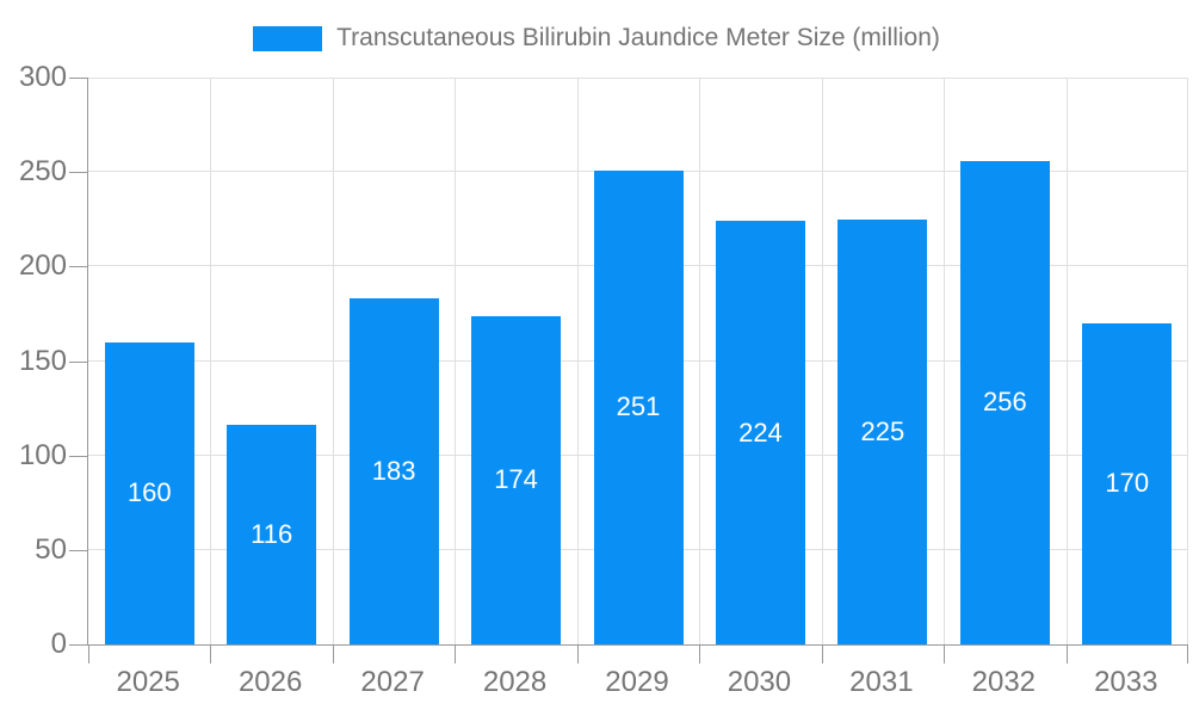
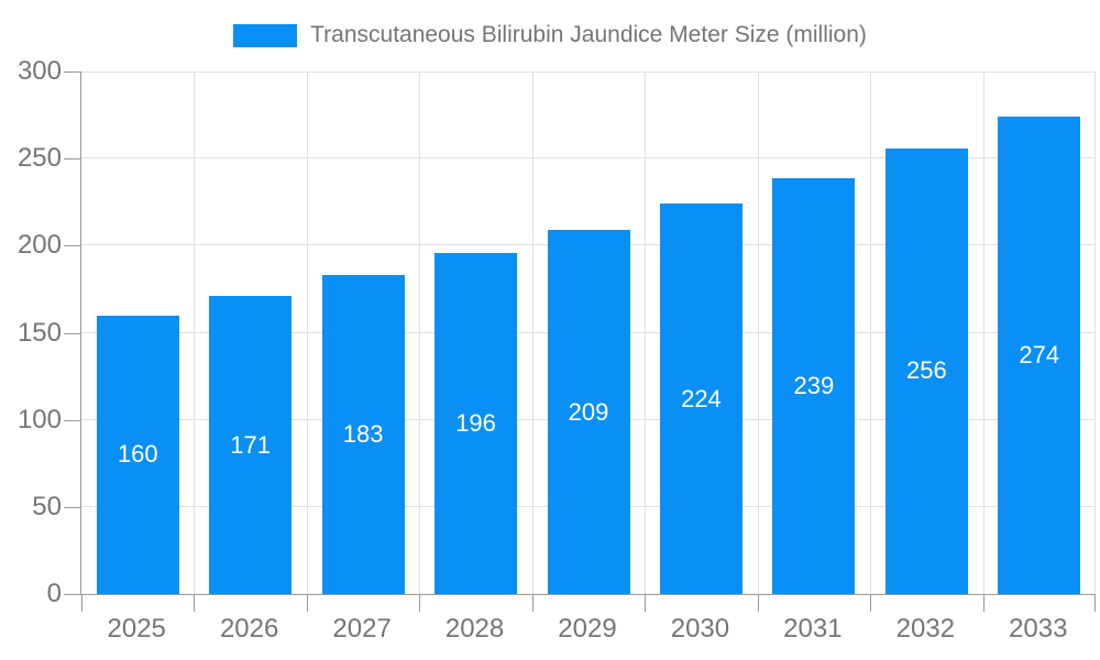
2026: 116 -> 171
2028: 174 -> 196
2029: 251 -> 209
2031: 225 -> 239
2033: 170 -> 274
